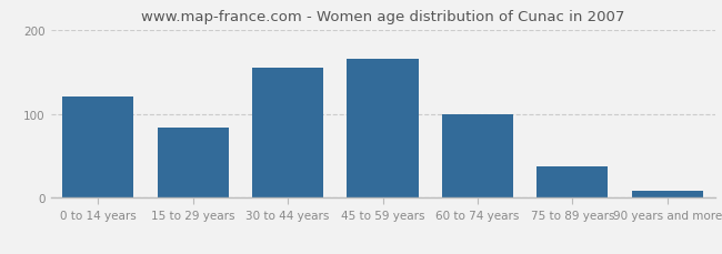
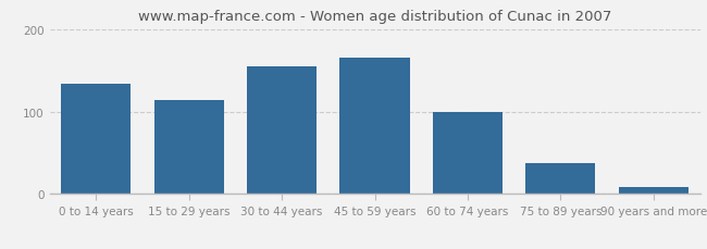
0 to 14 years: 120 -> 134
15 to 29 years: 83 -> 114
